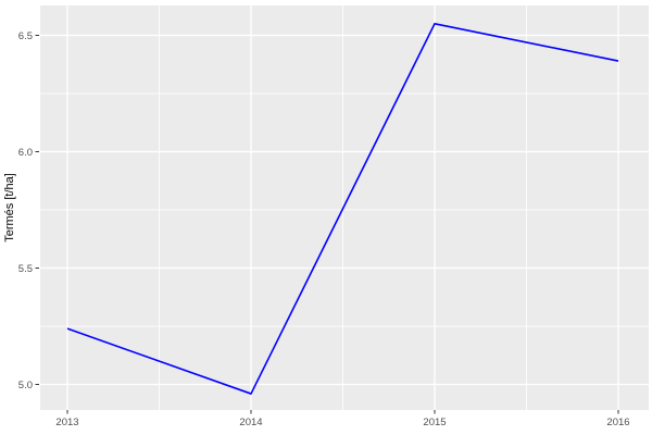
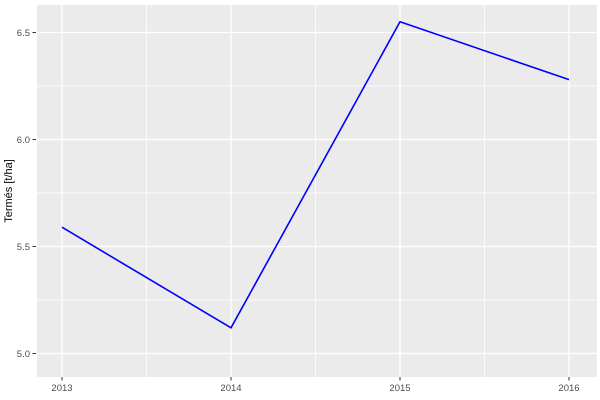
2013: 5.24 -> 5.59
2014: 4.96 -> 5.12
2016: 6.39 -> 6.28
